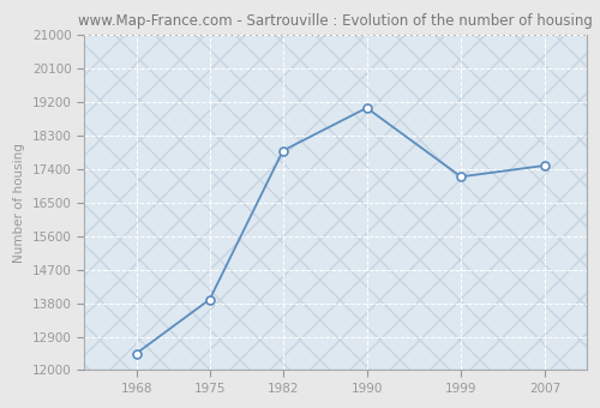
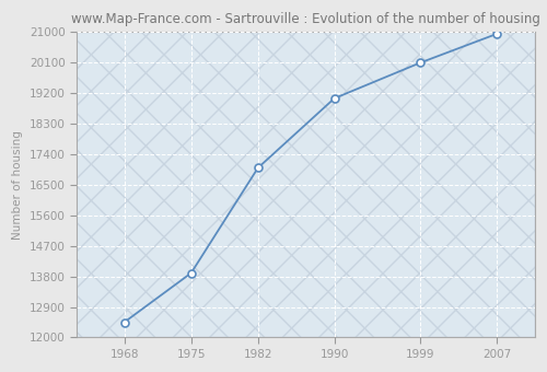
1982: 17900 -> 17000
1999: 17200 -> 20100
2007: 17500 -> 20950
